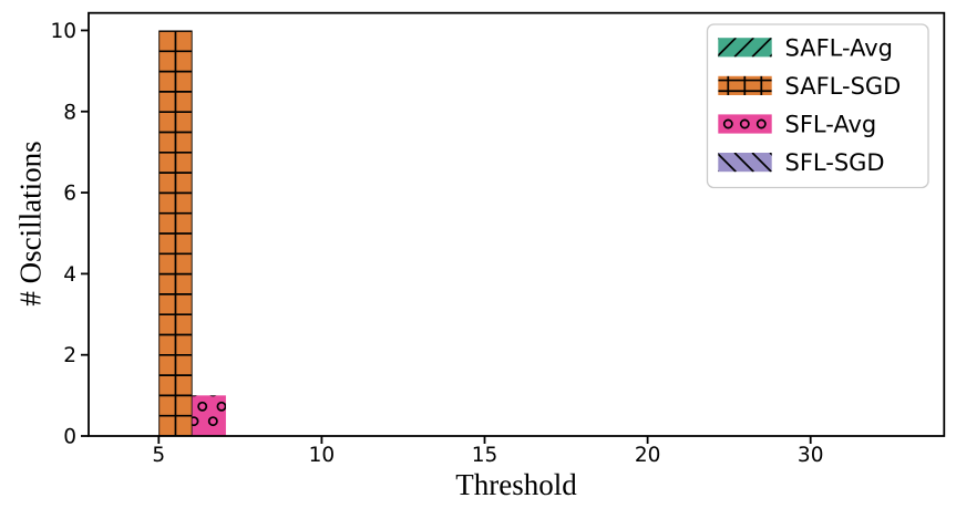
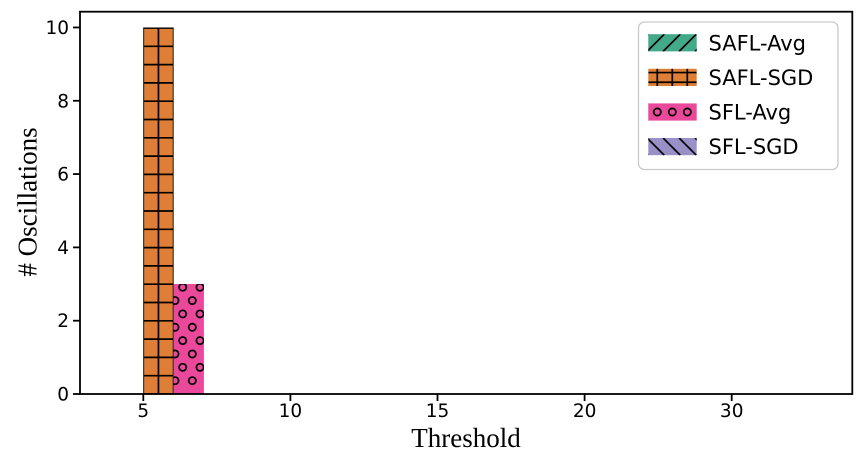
SFL-Avg/5: 1 -> 3
